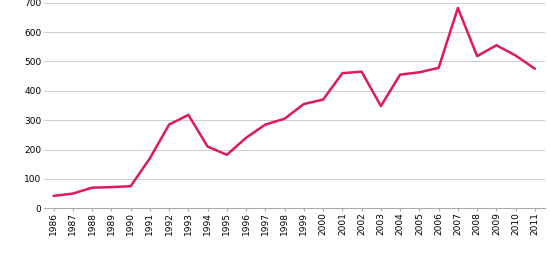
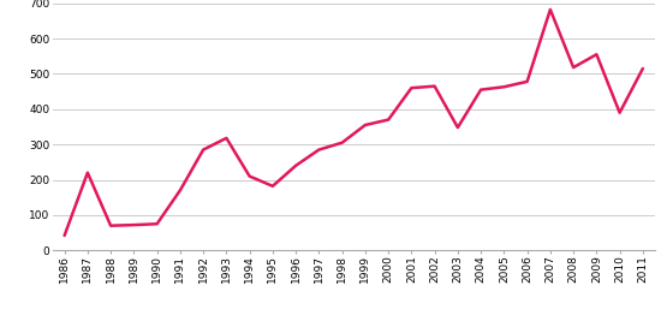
1987: 50 -> 220
2010: 520 -> 390
2011: 475 -> 515
